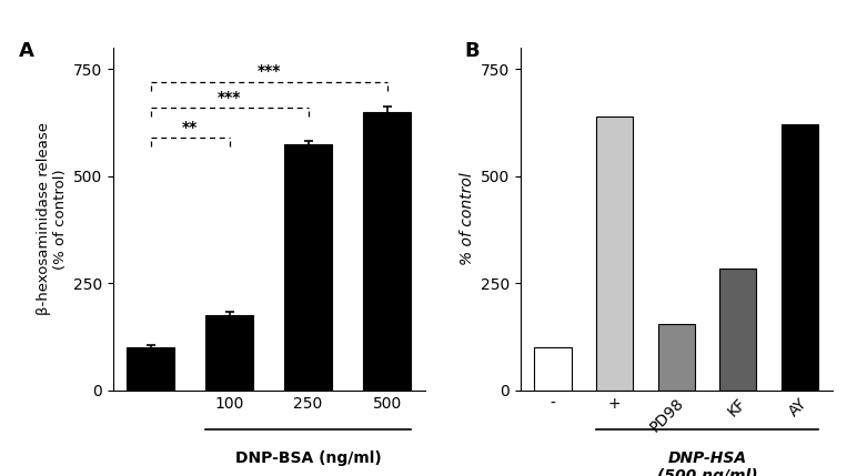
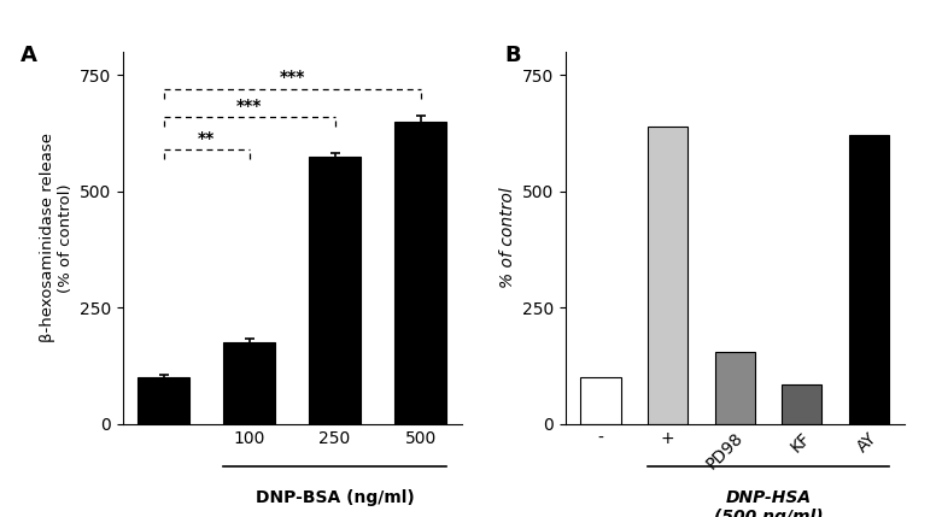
KF: 285 -> 85
